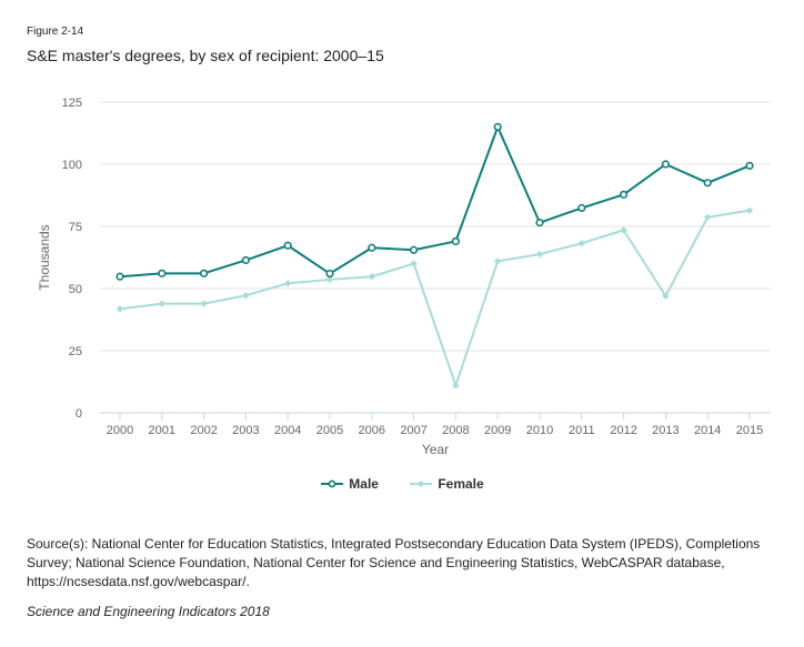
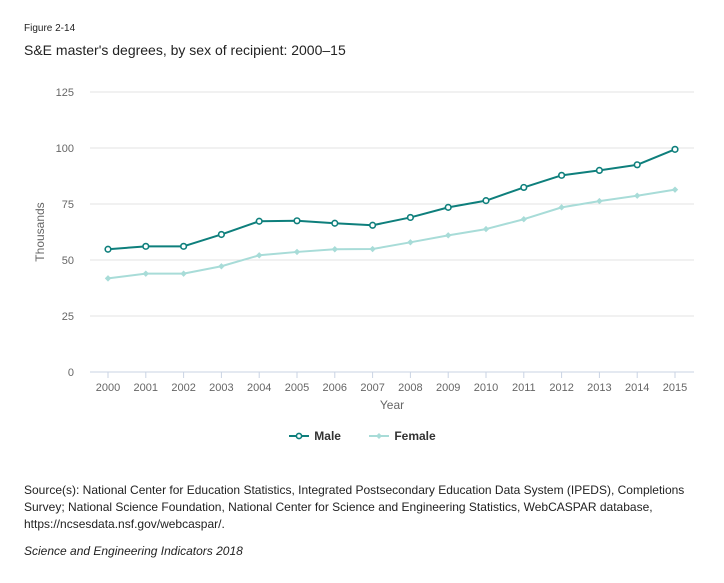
Male/2005: 56 -> 68
Female/2007: 60 -> 55
Female/2008: 11 -> 58
Male/2009: 115 -> 74
Male/2013: 100 -> 90
Female/2013: 47 -> 76
